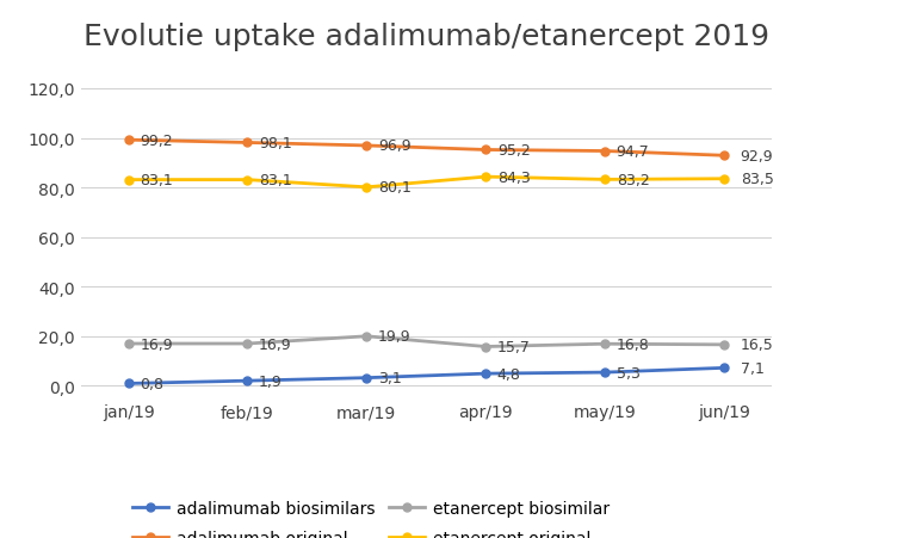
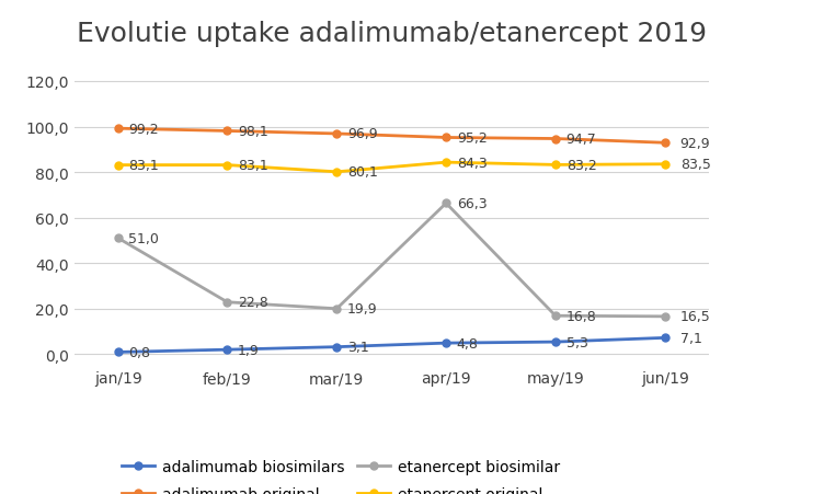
etanercept biosimilar/jan/19: 16,9 -> 51,0
etanercept biosimilar/feb/19: 16,9 -> 22,8
etanercept biosimilar/apr/19: 15,7 -> 66,3
